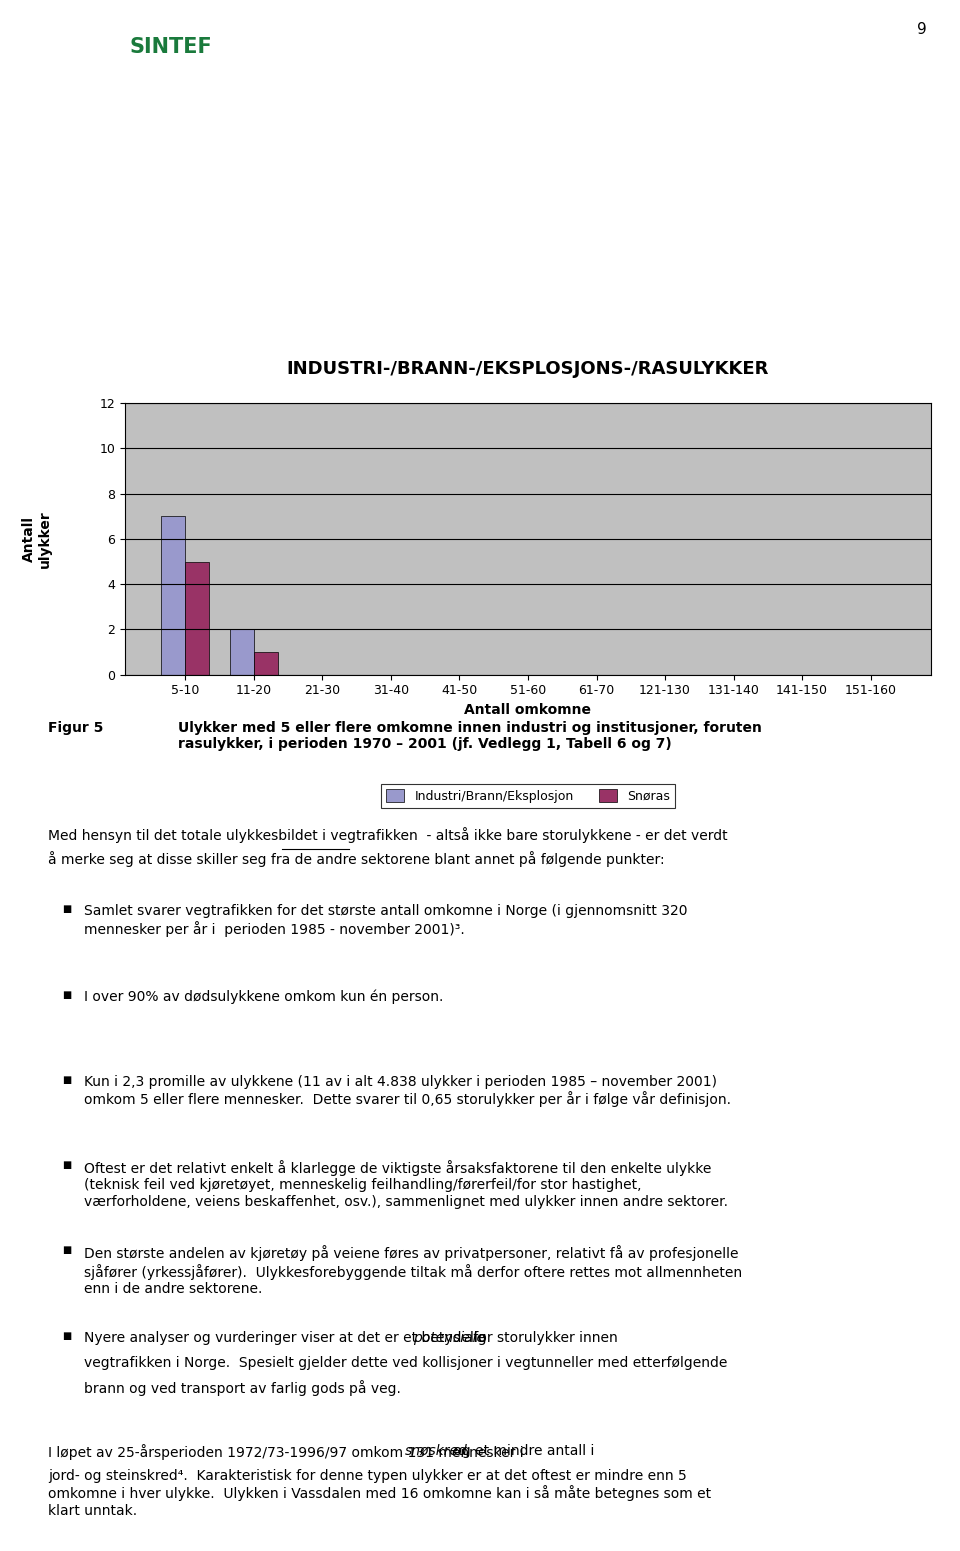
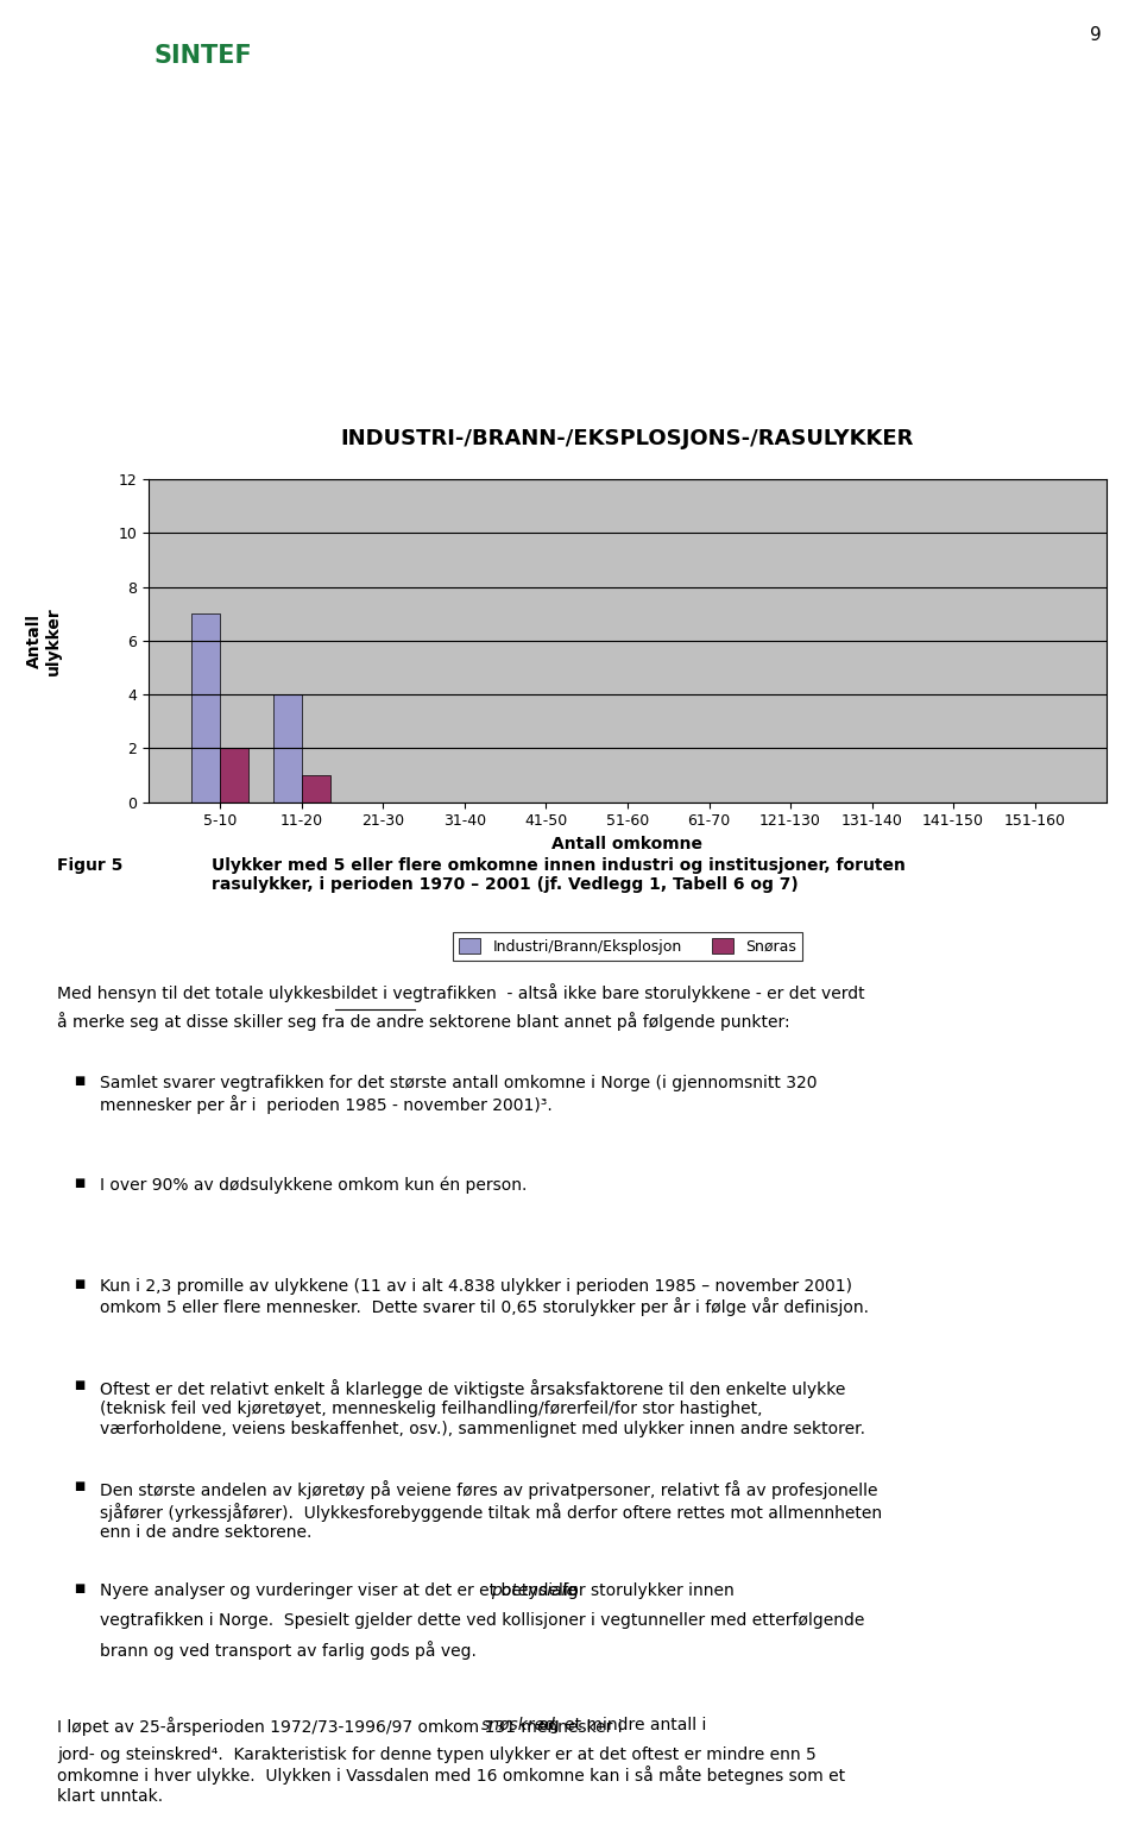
Snøras/5-10: 5 -> 2
Industri/Brann/Eksplosjon/11-20: 2 -> 4
